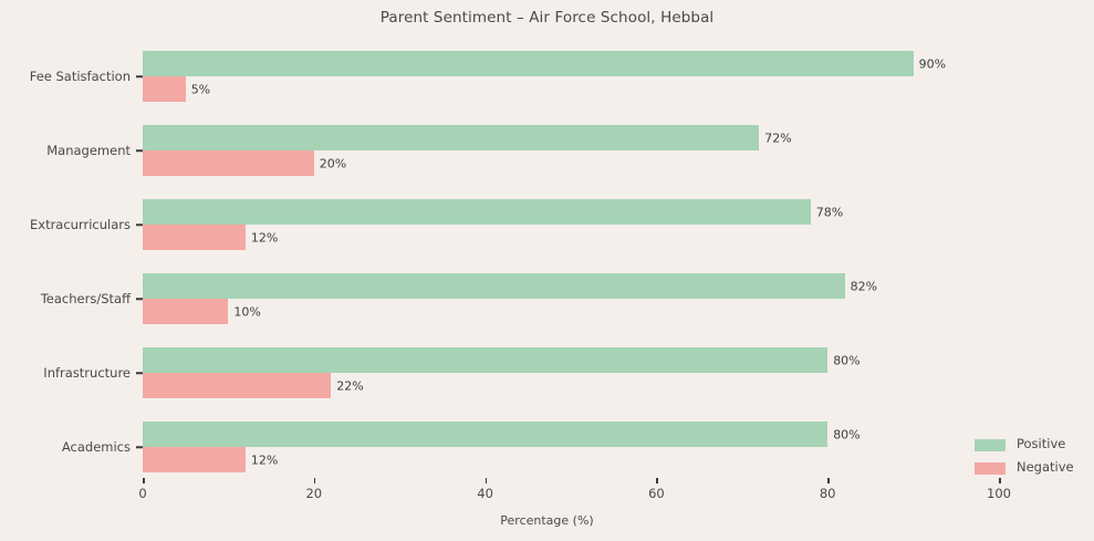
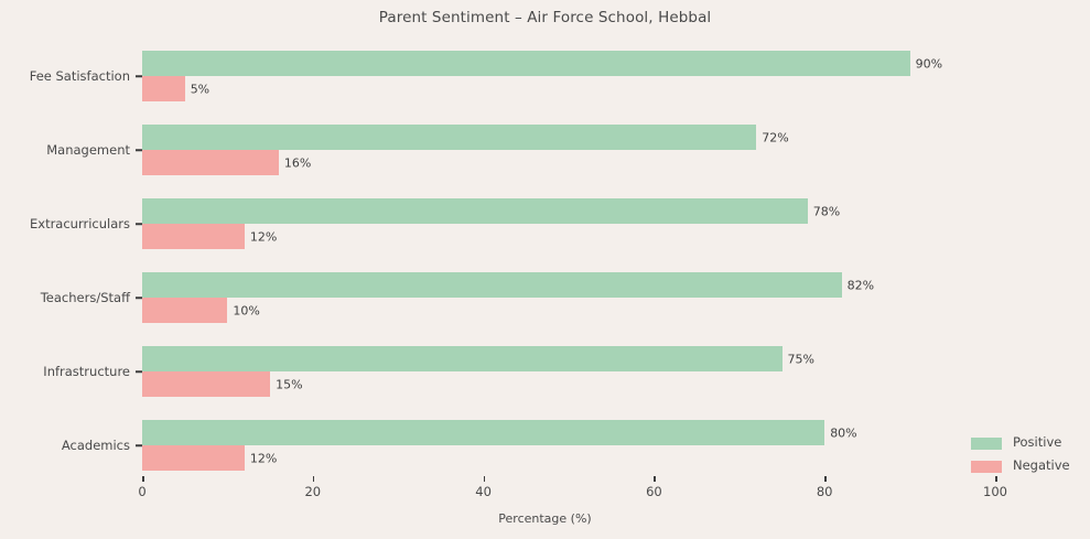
Positive/Infrastructure: 80% -> 75%
Negative/Infrastructure: 22% -> 15%
Negative/Management: 20% -> 16%
